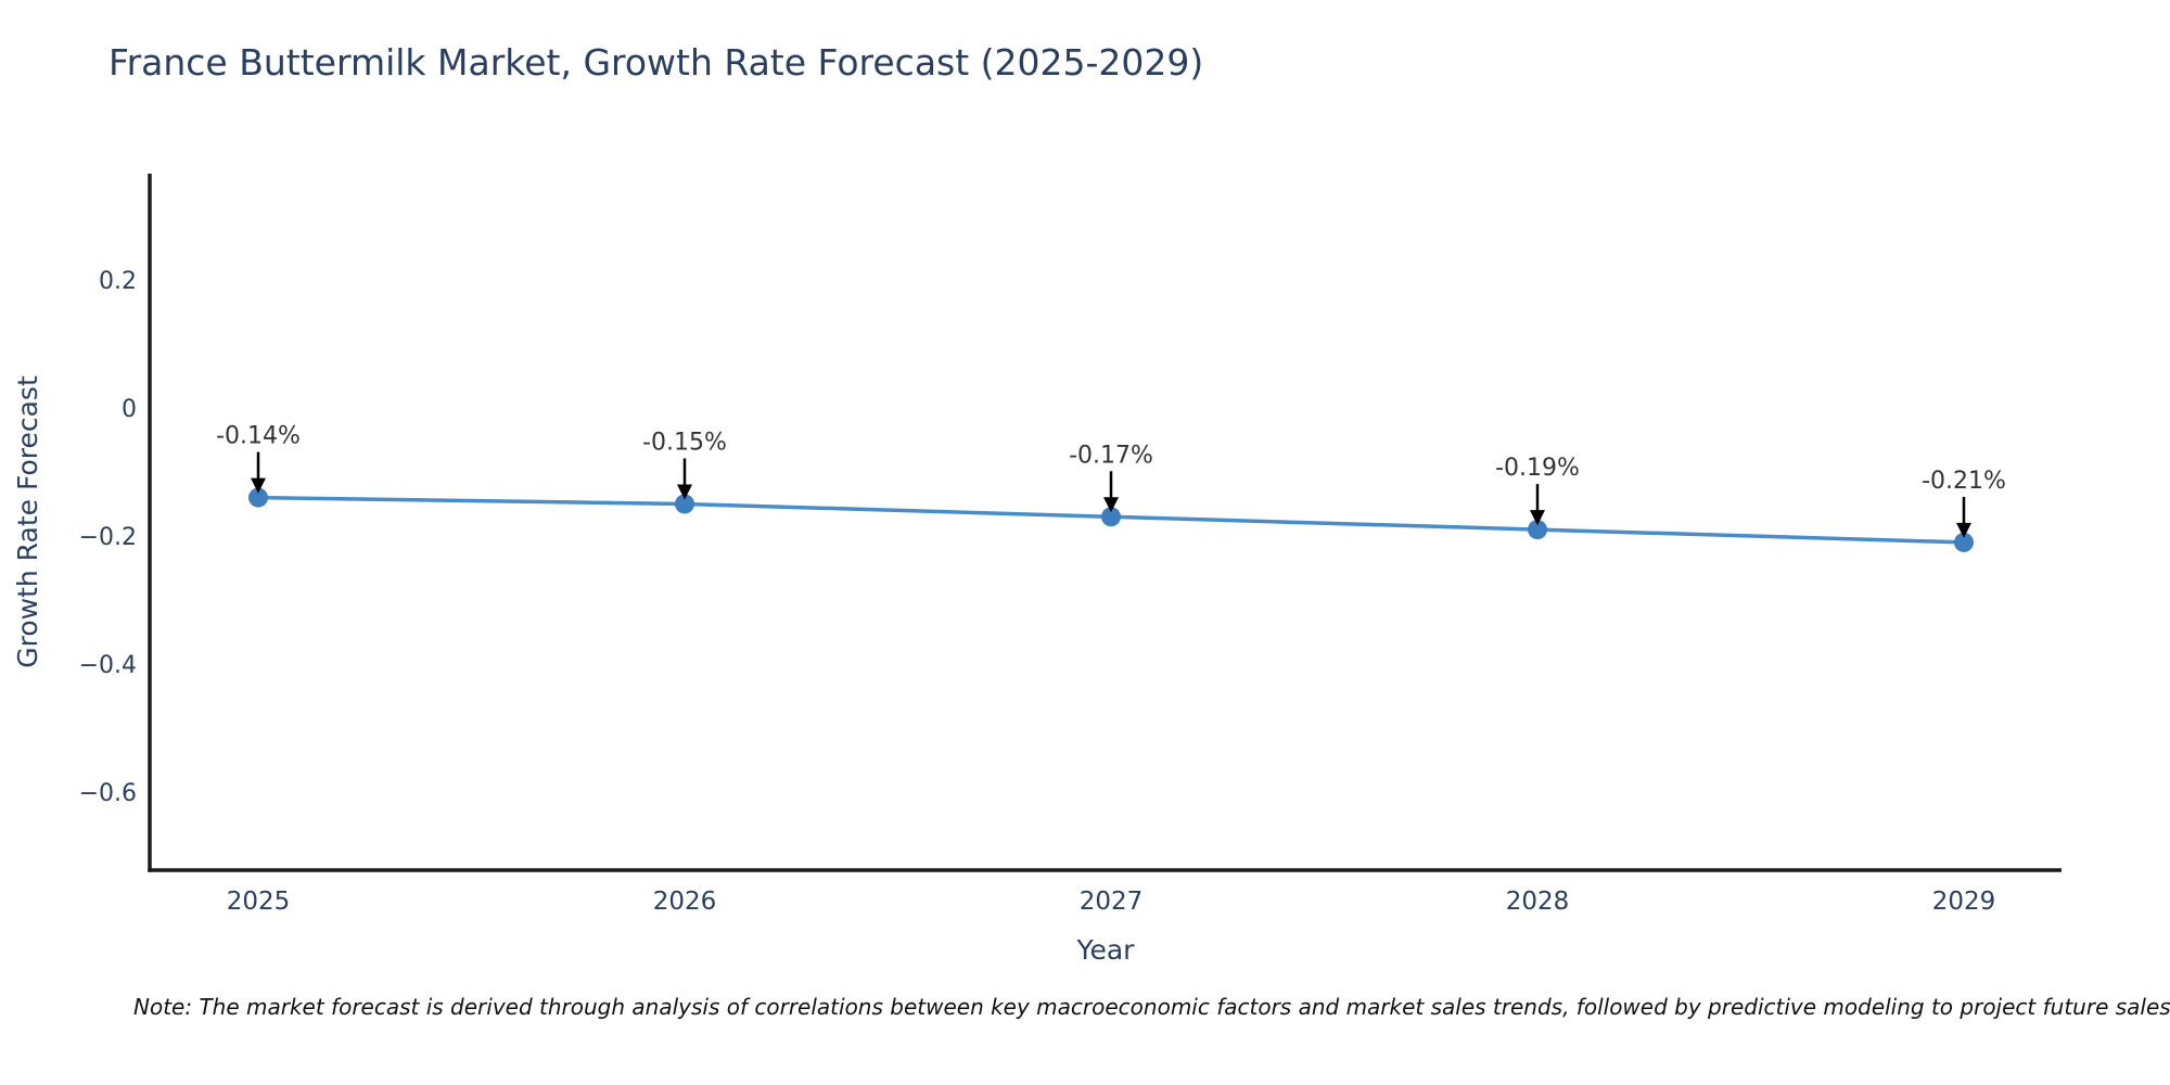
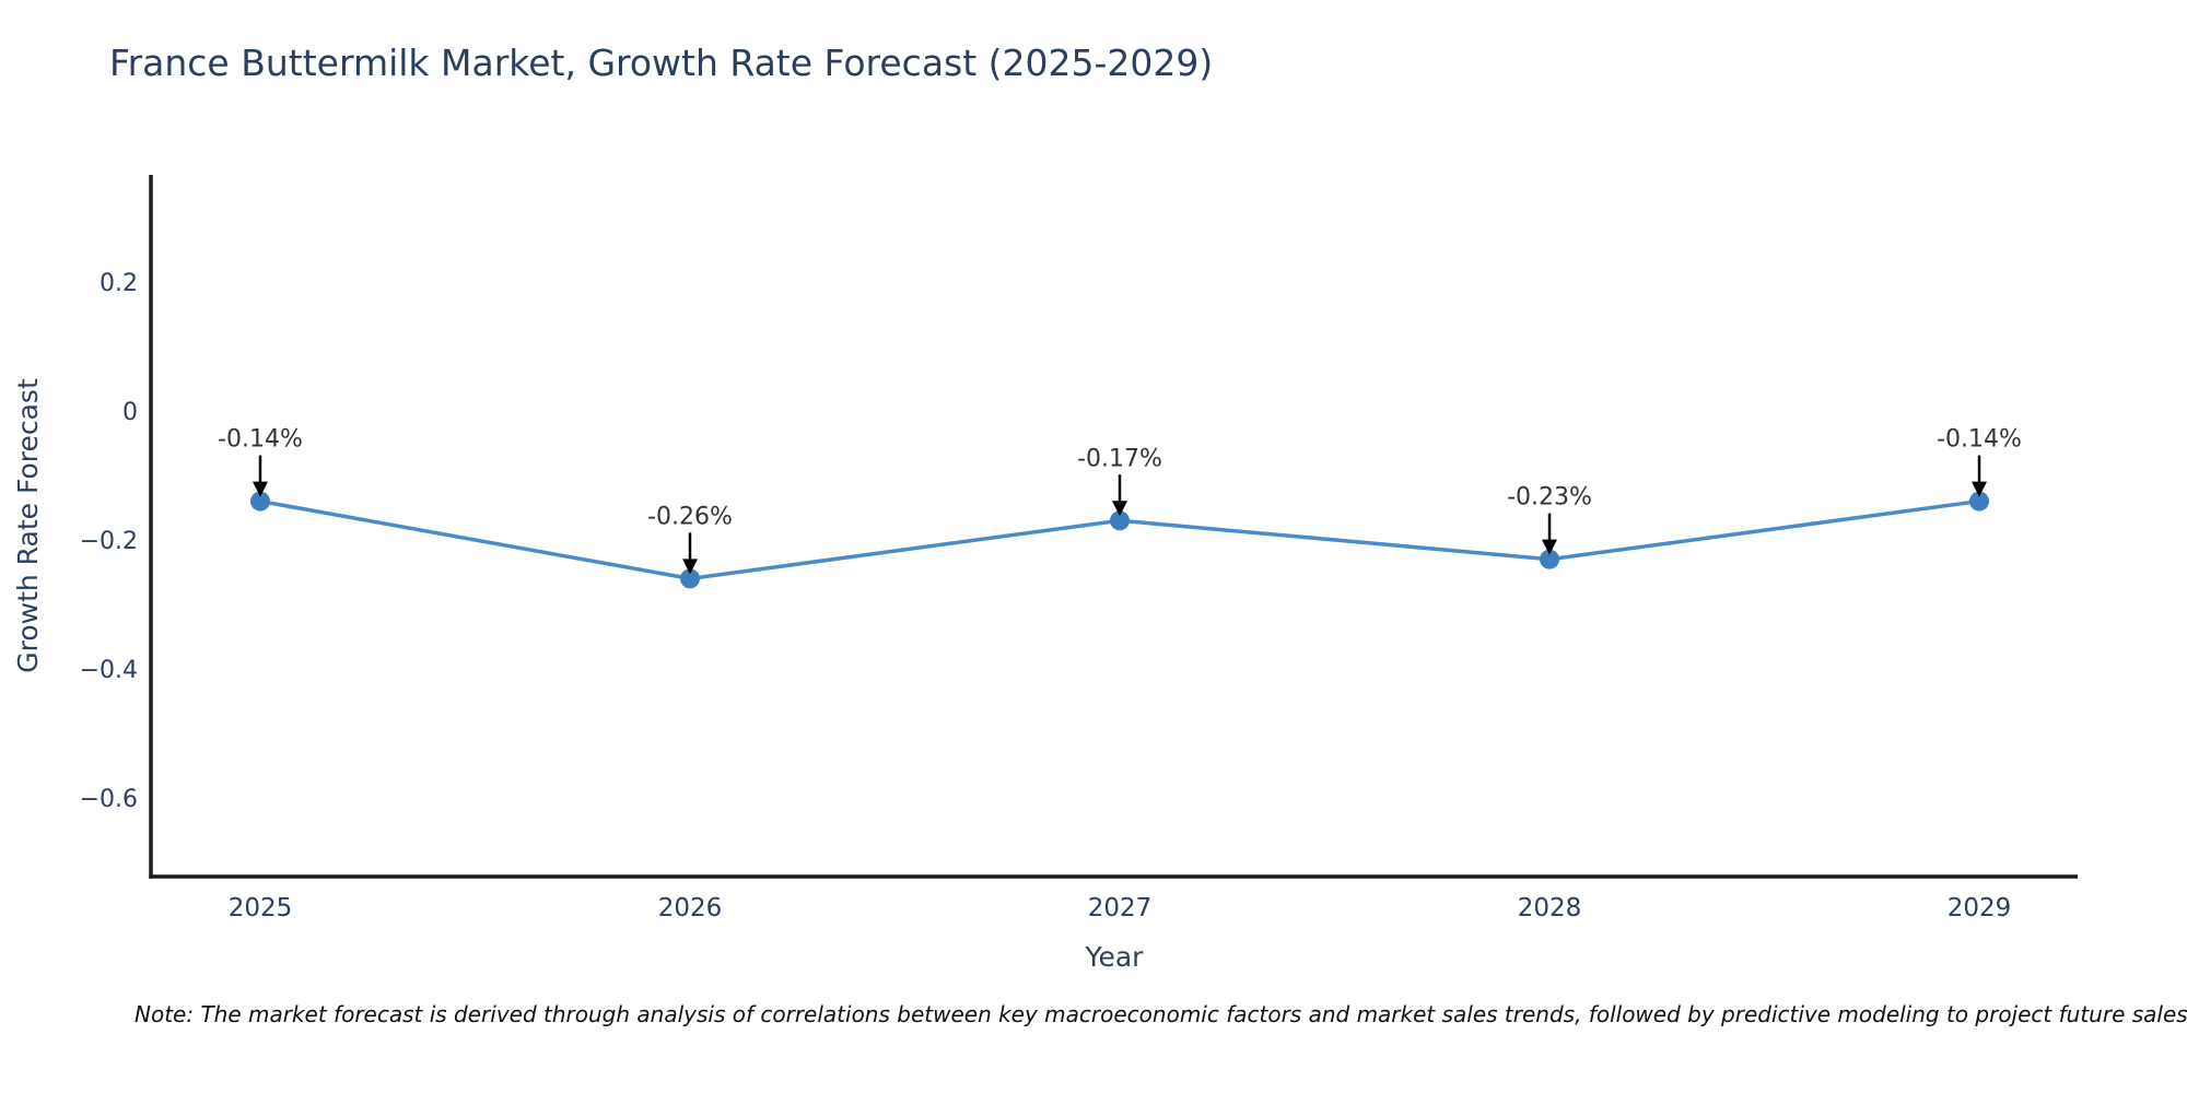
2026: -0.15% -> -0.26%
2028: -0.19% -> -0.23%
2029: -0.21% -> -0.14%
